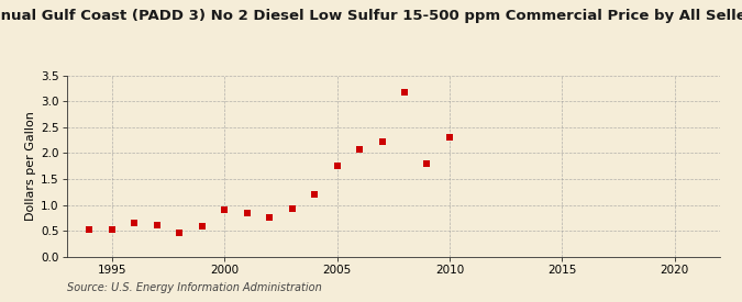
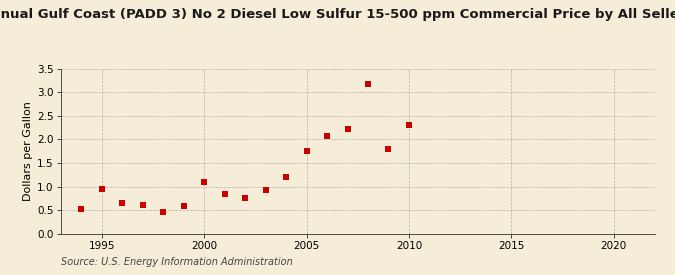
1995: 0.53 -> 0.95
2000: 0.91 -> 1.10
